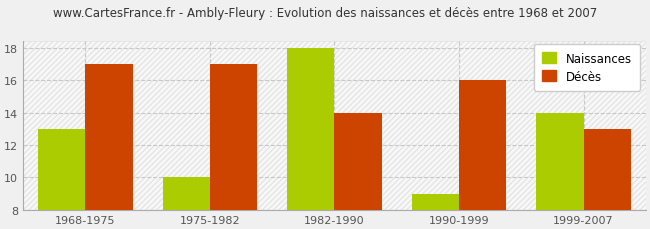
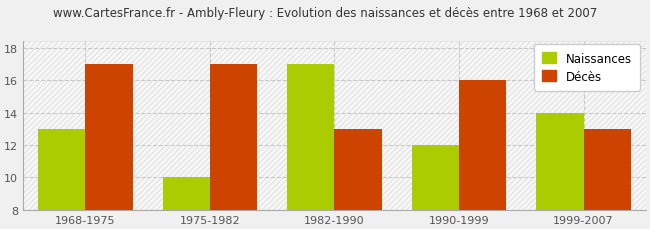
Naissances/1982-1990: 18 -> 17
Décès/1982-1990: 14 -> 13
Naissances/1990-1999: 9 -> 12
